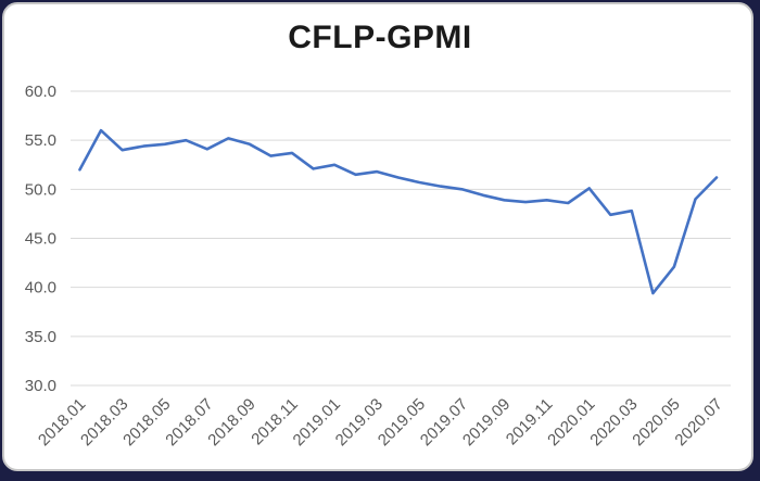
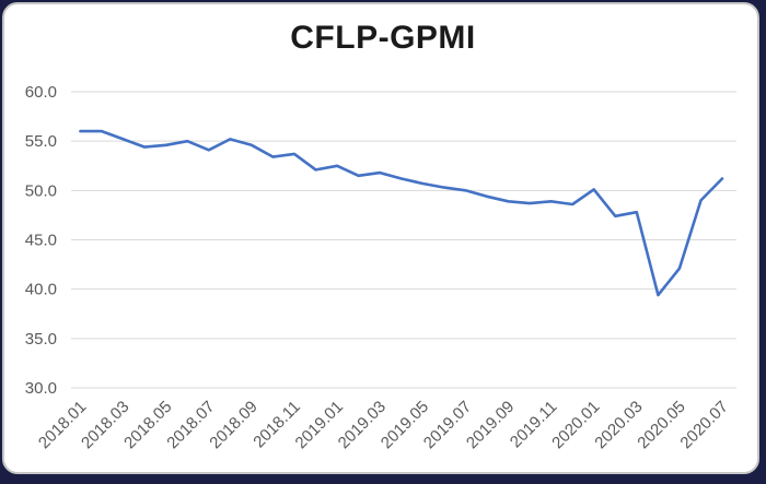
2018.01: 52 -> 56
2018.03: 54 -> 55
